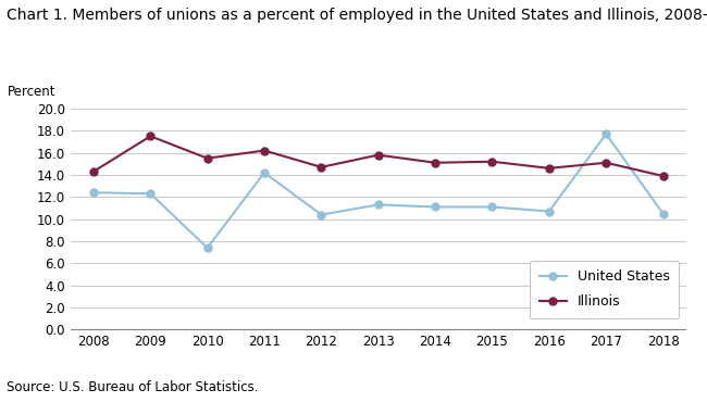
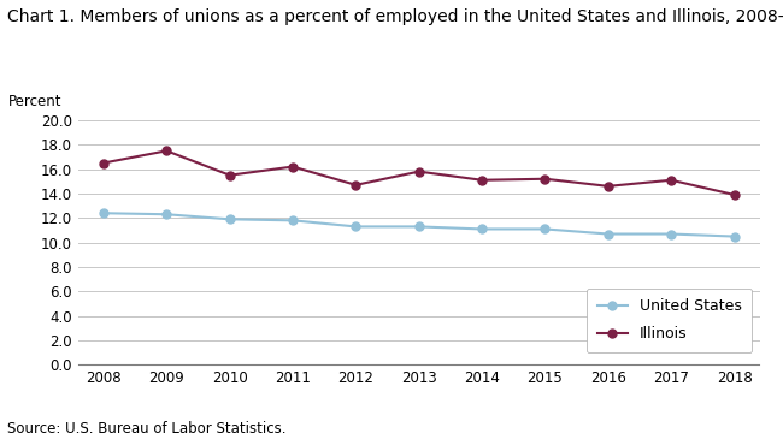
Illinois/2008: 14.3 -> 16.5
United States/2010: 7.4 -> 11.9
United States/2011: 14.2 -> 11.8
United States/2012: 10.4 -> 11.3
United States/2017: 17.7 -> 10.7
